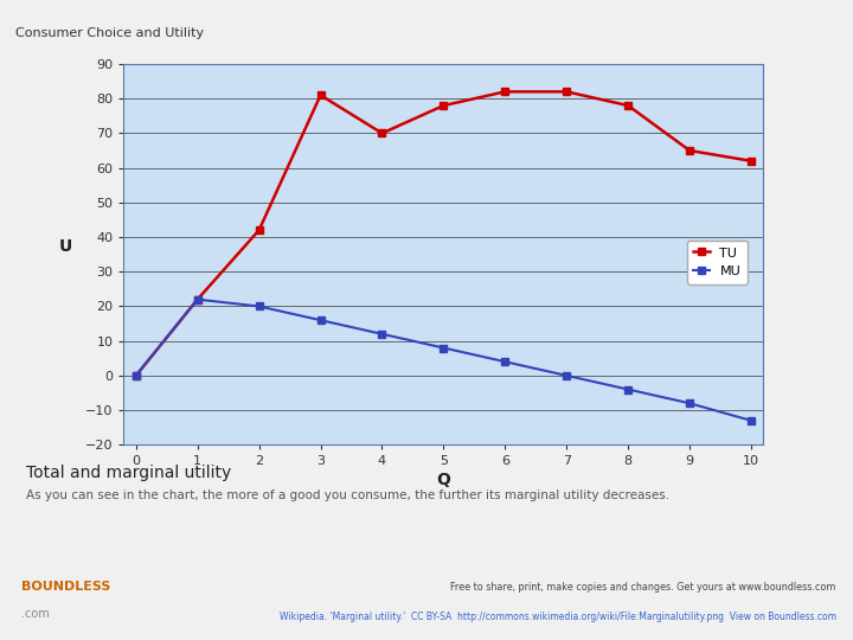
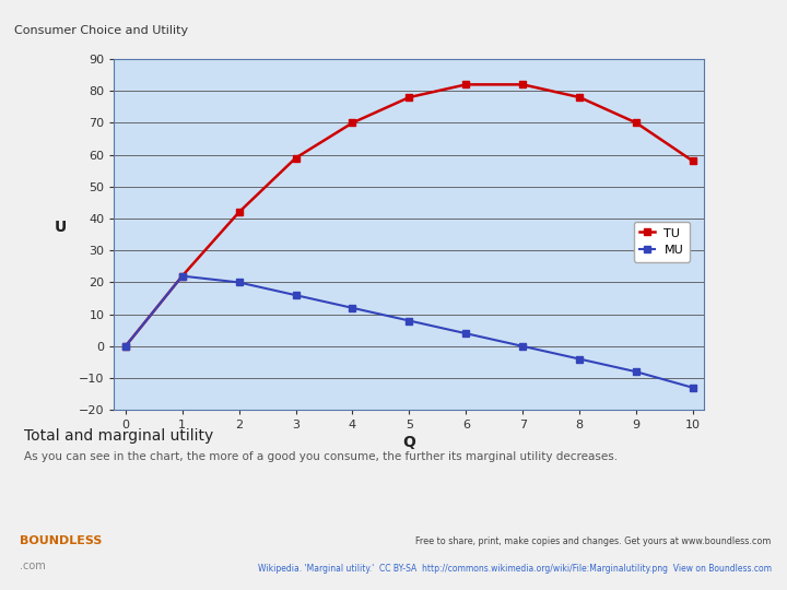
TU/3: 81 -> 59
TU/9: 65 -> 70
TU/10: 62 -> 58
